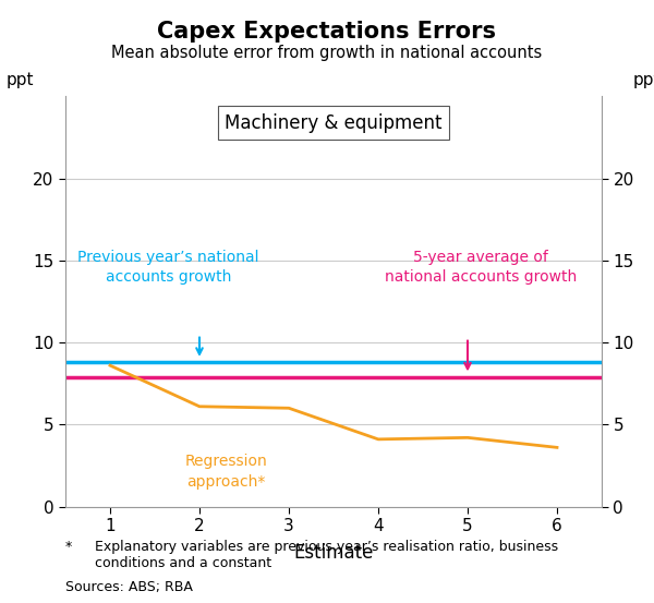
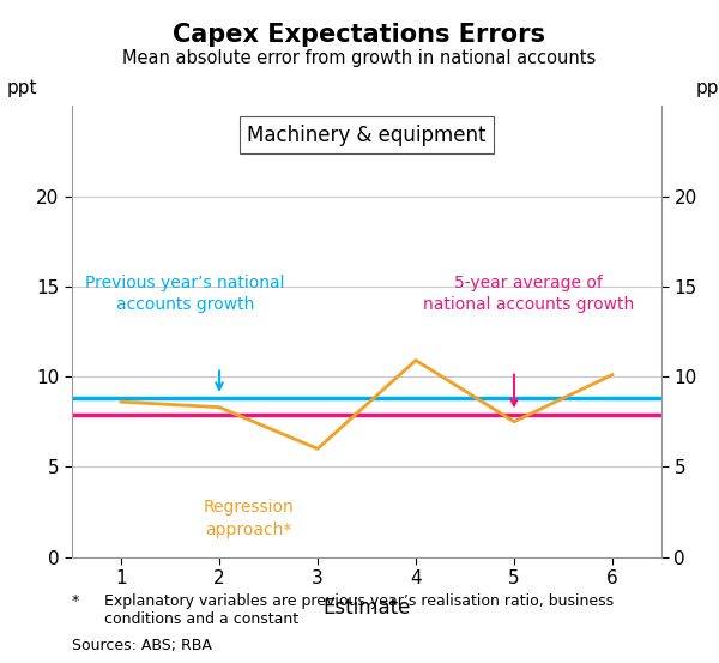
2: 6.1 -> 8.3
4: 4.1 -> 10.9
5: 4.2 -> 7.5
6: 3.6 -> 10.1
